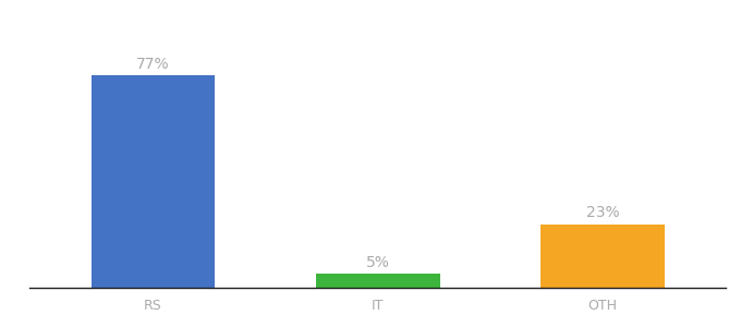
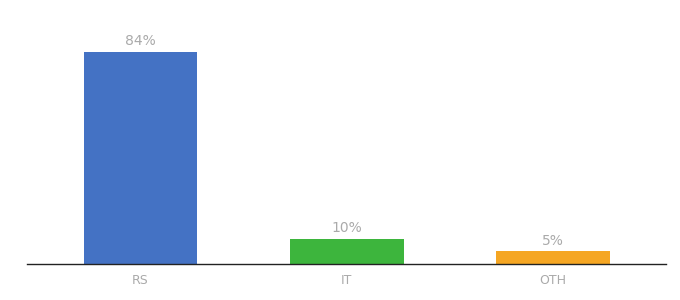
RS: 77% -> 84%
IT: 5% -> 10%
OTH: 23% -> 5%
